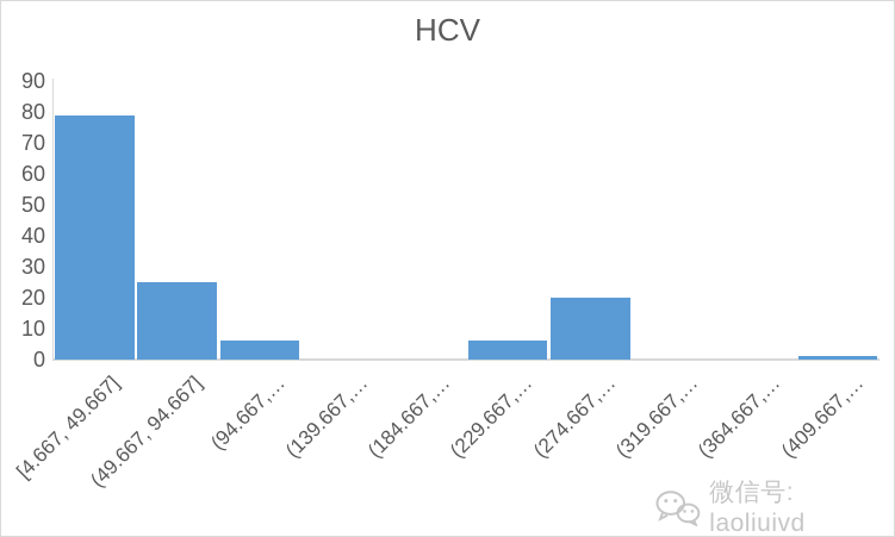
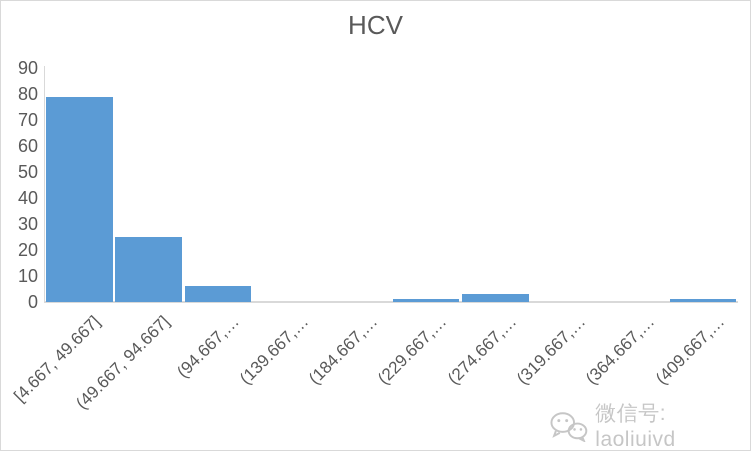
(229.667,…: 6 -> 1
(274.667,…: 20 -> 3
